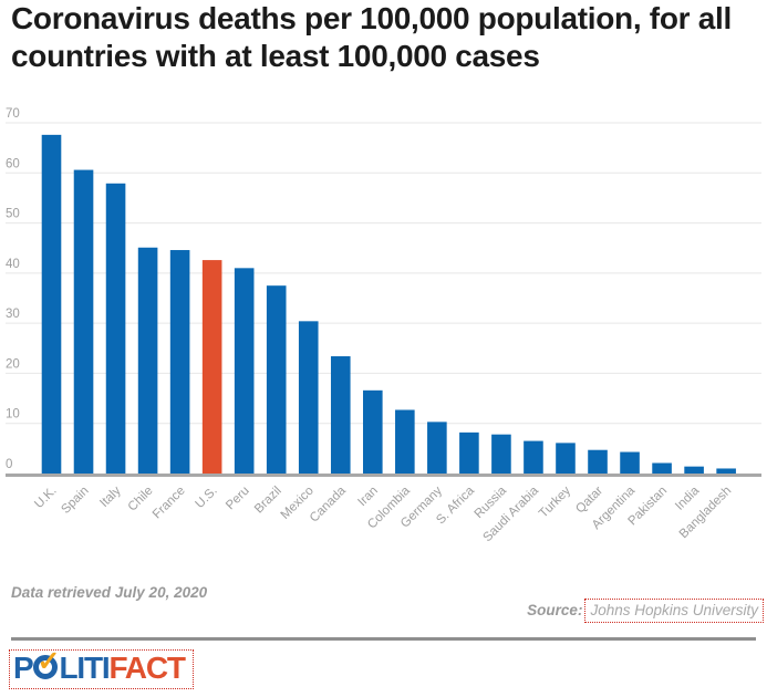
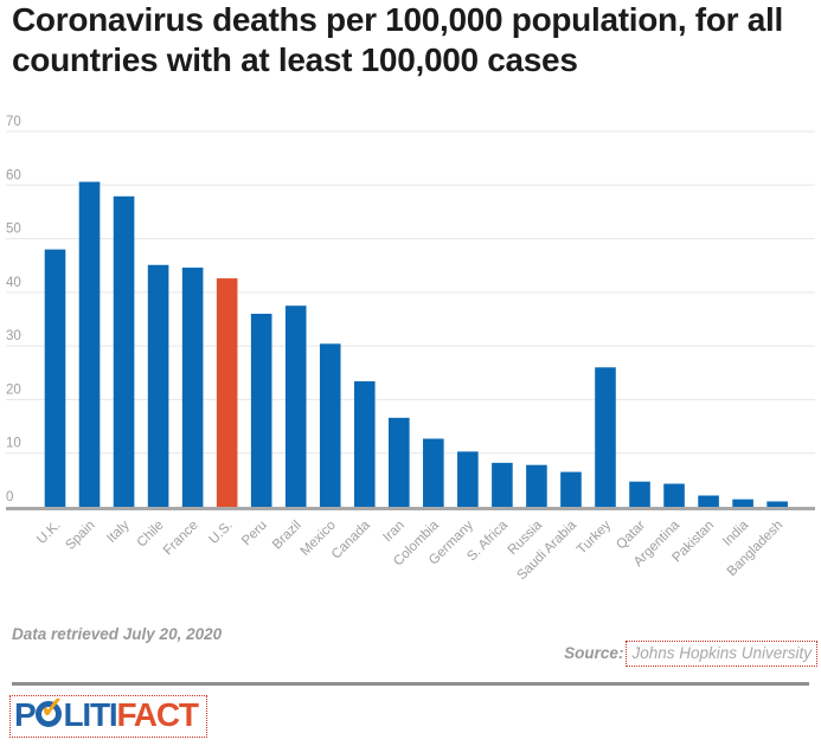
U.K.: 68 -> 48
Peru: 41 -> 36
Turkey: 6 -> 26
